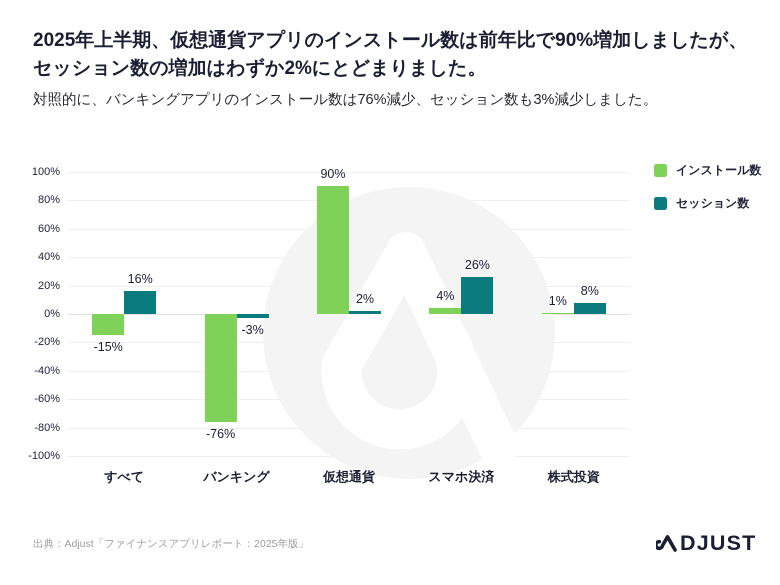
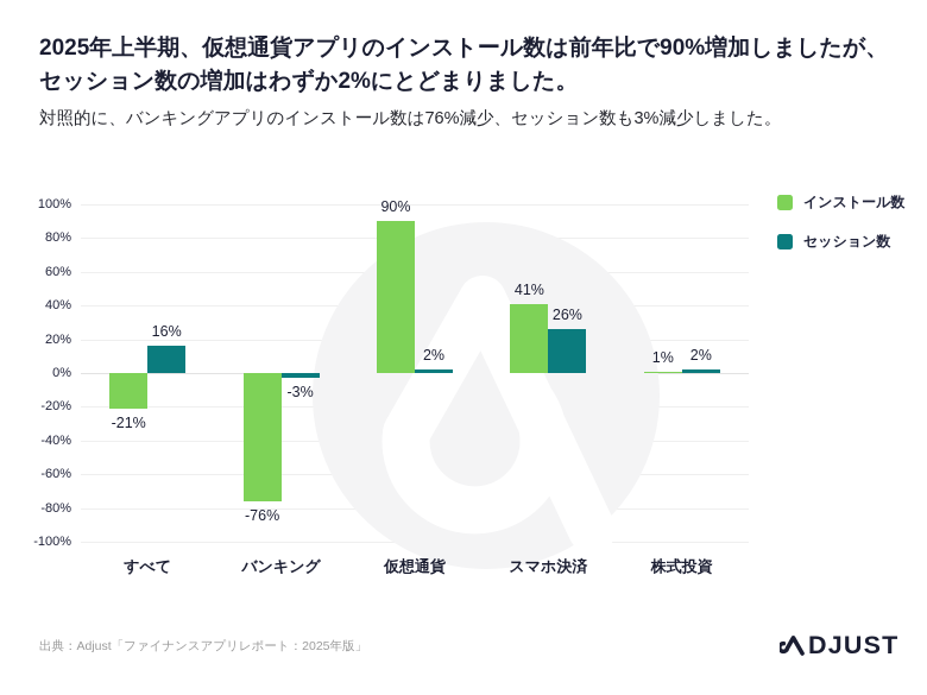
インストール数/すべて: -15% -> -21%
インストール数/スマホ決済: 4% -> 41%
セッション数/株式投資: 8% -> 2%
